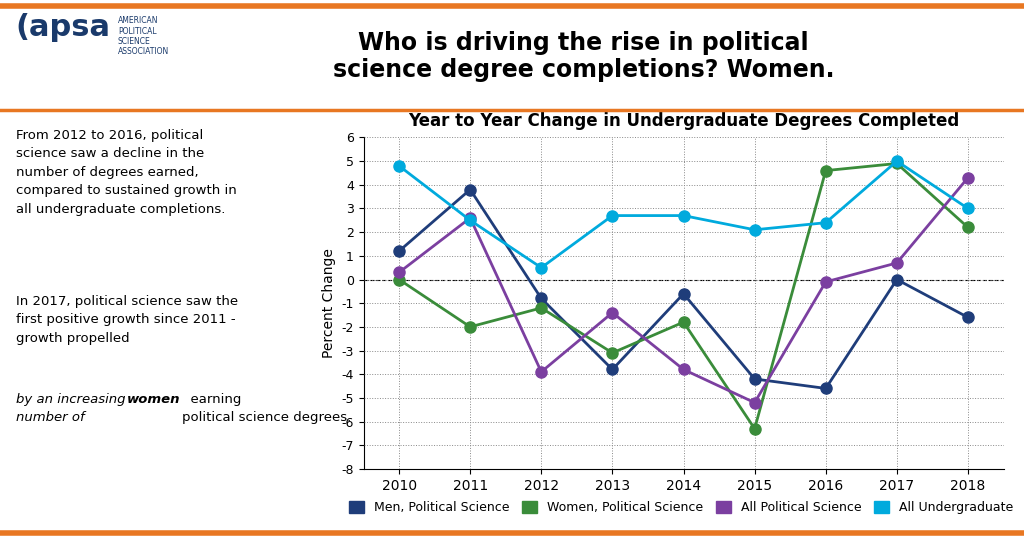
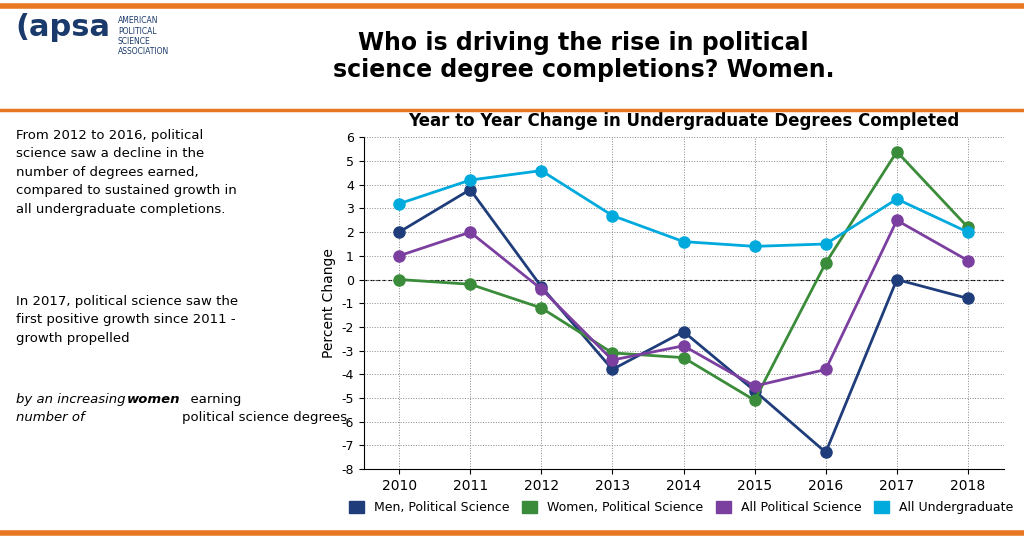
Men, Political Science/2010: 1.2 -> 2.0
All Political Science/2010: 0.3 -> 1.0
All Undergraduate/2010: 4.8 -> 3.2
Women, Political Science/2011: -2.0 -> -0.2
All Political Science/2011: 2.6 -> 2.0
All Undergraduate/2011: 2.5 -> 4.2
Men, Political Science/2012: -0.8 -> -0.3
All Political Science/2012: -3.9 -> -0.4
All Undergraduate/2012: 0.5 -> 4.6
All Political Science/2013: -1.4 -> -3.4
Men, Political Science/2014: -0.6 -> -2.2
Women, Political Science/2014: -1.8 -> -3.3
All Political Science/2014: -3.8 -> -2.8
All Undergraduate/2014: 2.7 -> 1.6
Men, Political Science/2015: -4.2 -> -4.7
Women, Political Science/2015: -6.3 -> -5.1
All Political Science/2015: -5.2 -> -4.5
All Undergraduate/2015: 2.1 -> 1.4
Men, Political Science/2016: -4.6 -> -7.3
Women, Political Science/2016: 4.6 -> 0.7
All Political Science/2016: -0.1 -> -3.8
All Undergraduate/2016: 2.4 -> 1.5
Women, Political Science/2017: 4.9 -> 5.4
All Political Science/2017: 0.7 -> 2.5
All Undergraduate/2017: 5.0 -> 3.4
Men, Political Science/2018: -1.6 -> -0.8
All Political Science/2018: 4.3 -> 0.8
All Undergraduate/2018: 3.0 -> 2.0
